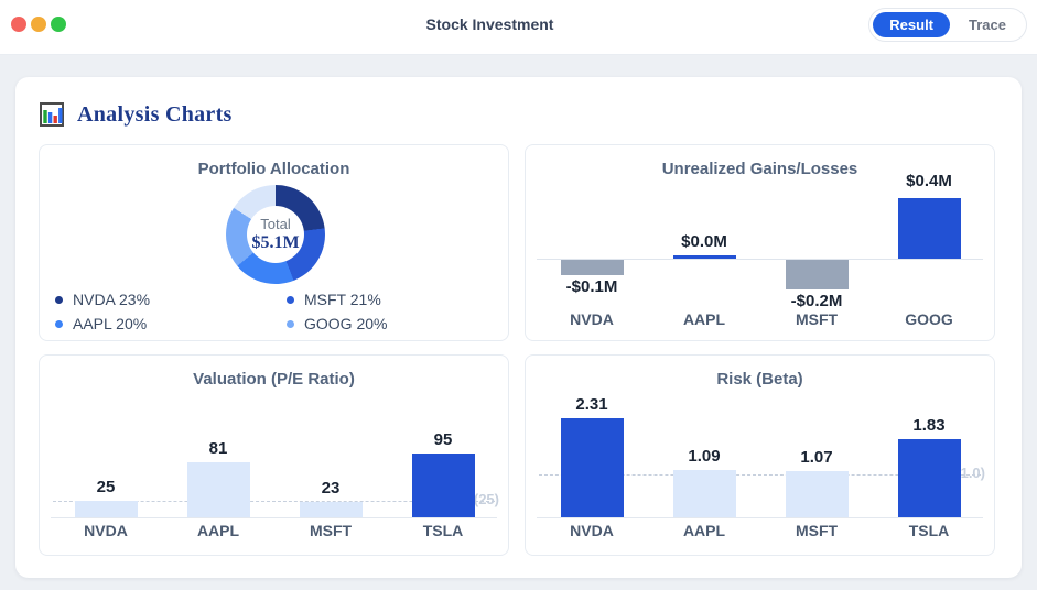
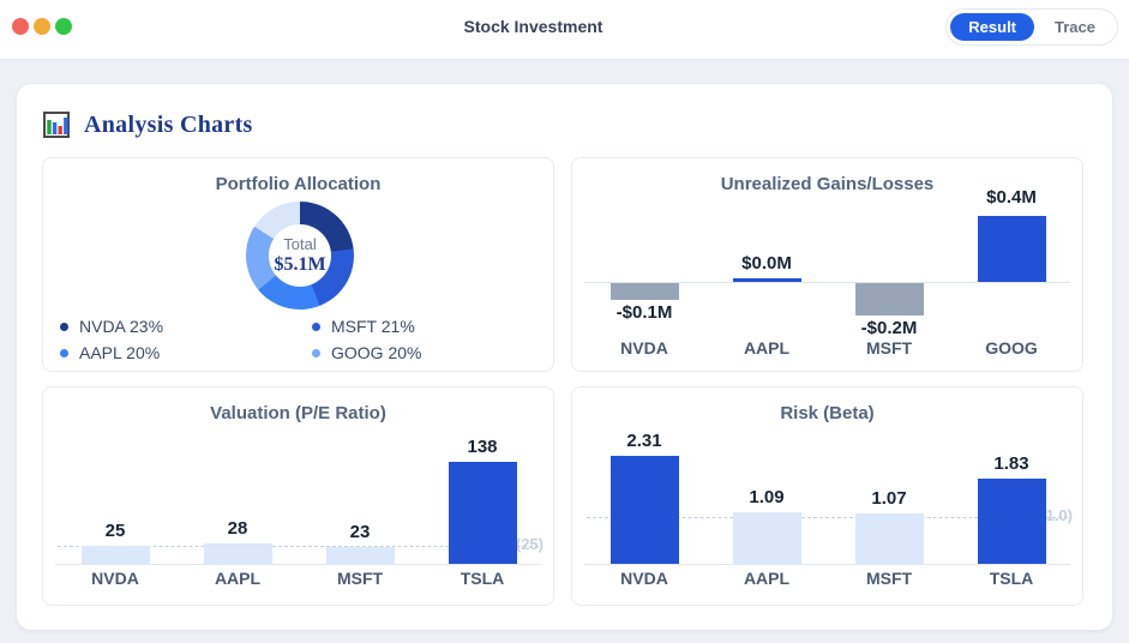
Valuation (P/E Ratio)/AAPL: 81 -> 28
Valuation (P/E Ratio)/TSLA: 95 -> 138
